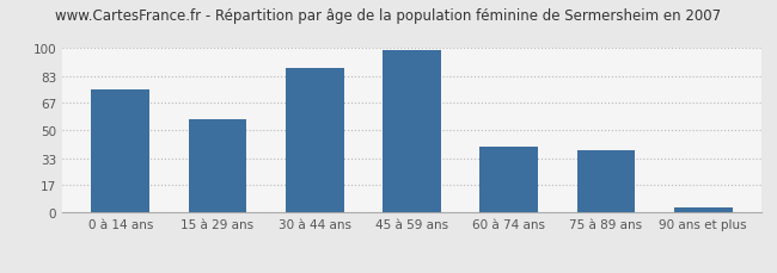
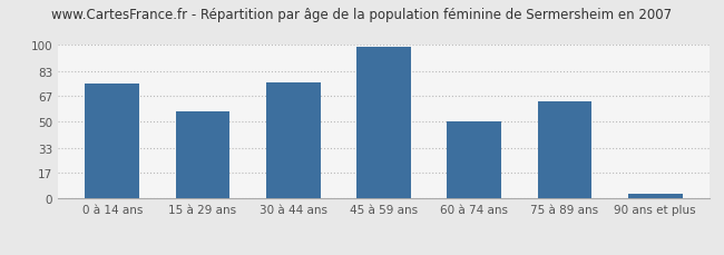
30 à 44 ans: 88 -> 76
60 à 74 ans: 40 -> 50
75 à 89 ans: 38 -> 63
